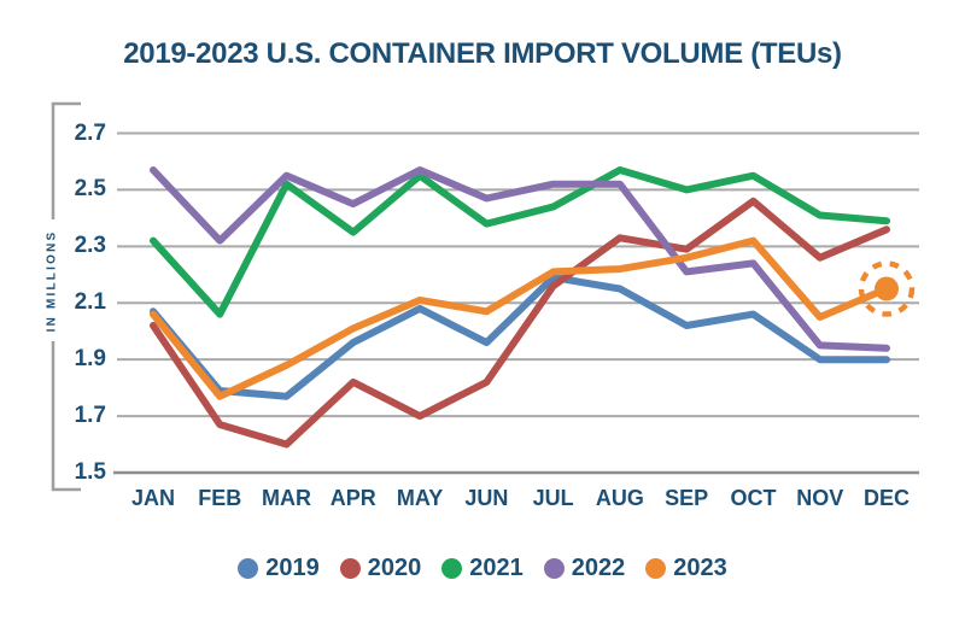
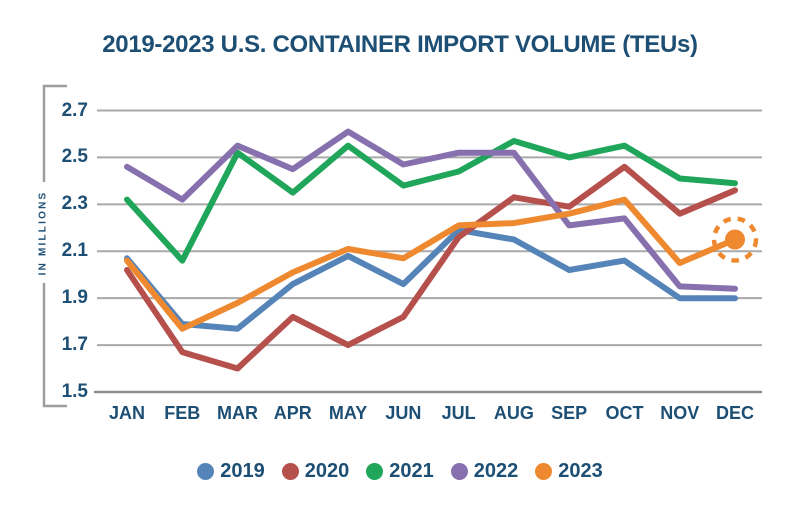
2022/JAN: 2.57 -> 2.46
2022/MAY: 2.57 -> 2.61
